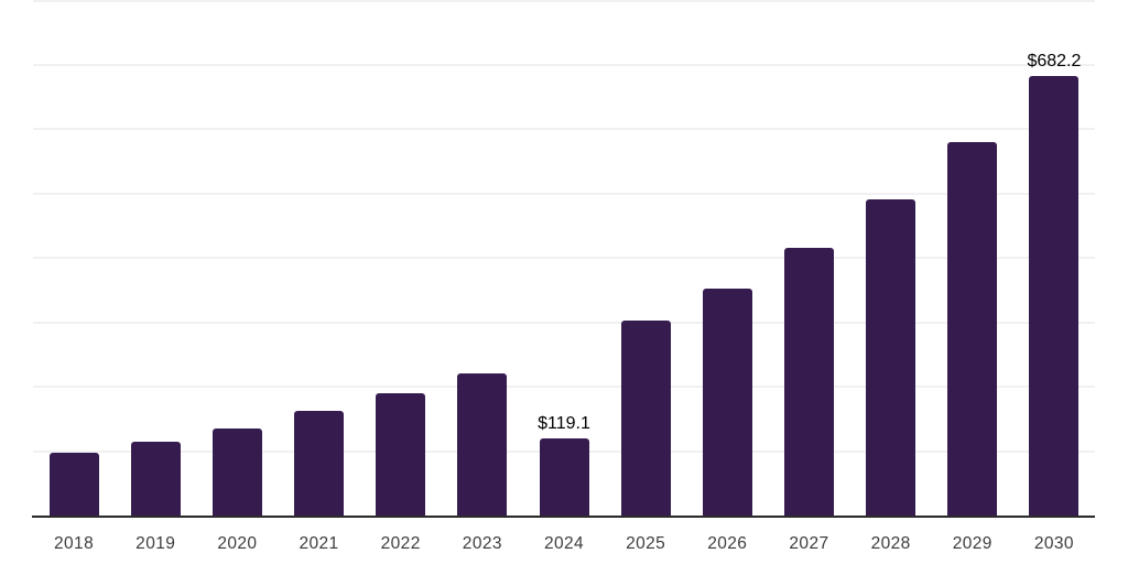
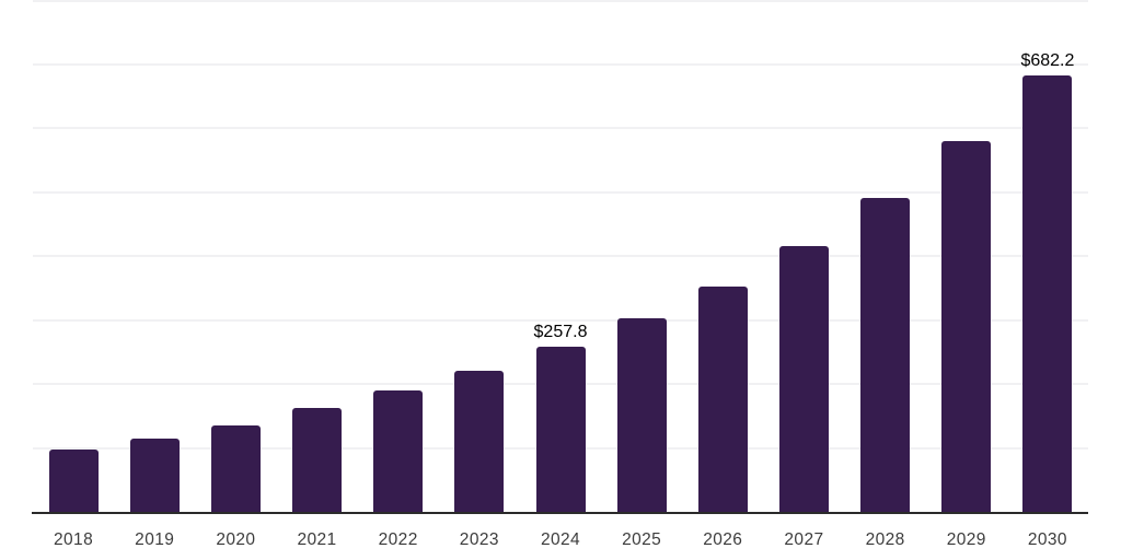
2024: $119.1 -> $257.8
